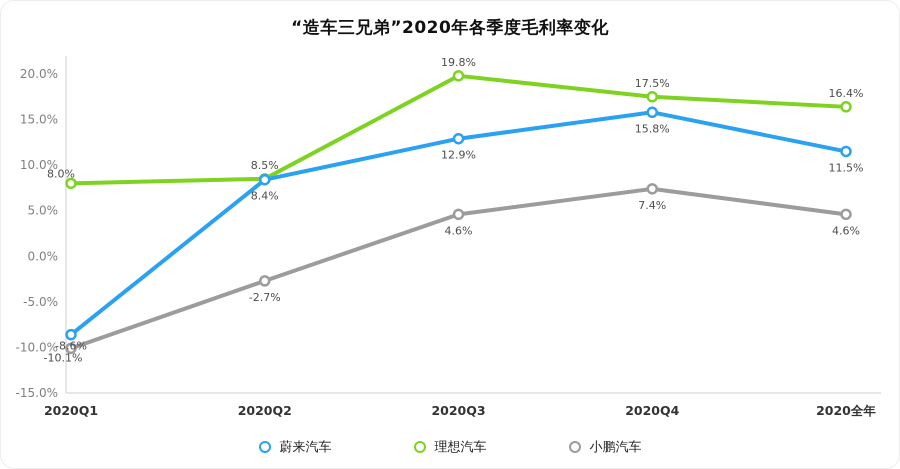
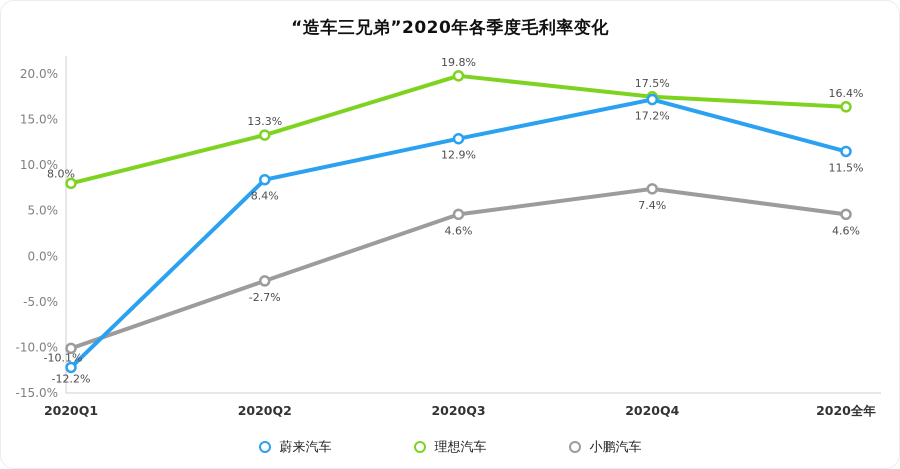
蔚来汽车/2020Q1: -8.6% -> -12.2%
理想汽车/2020Q2: 8.5% -> 13.3%
蔚来汽车/2020Q4: 15.8% -> 17.2%
